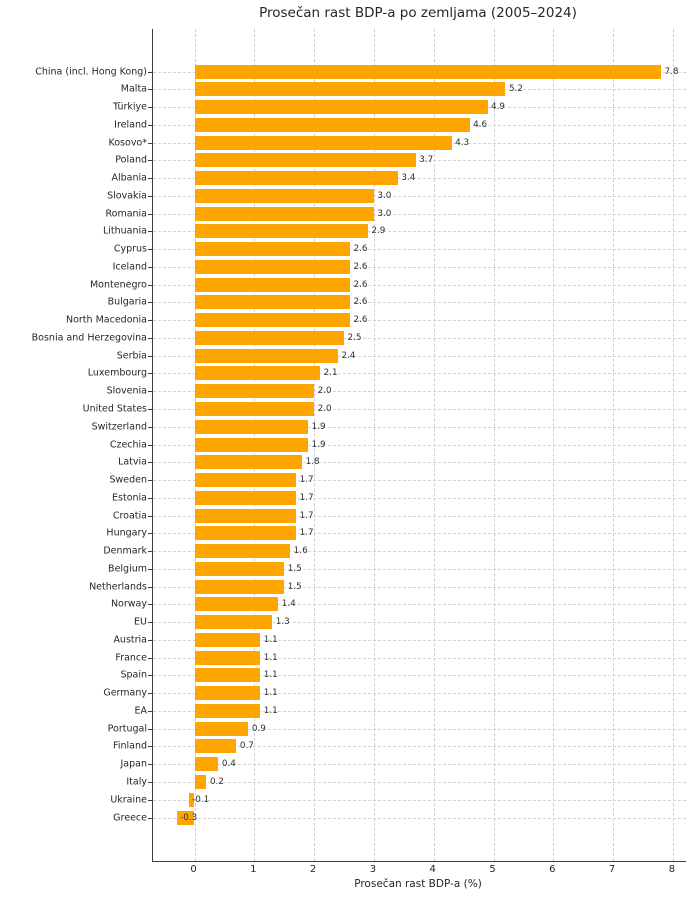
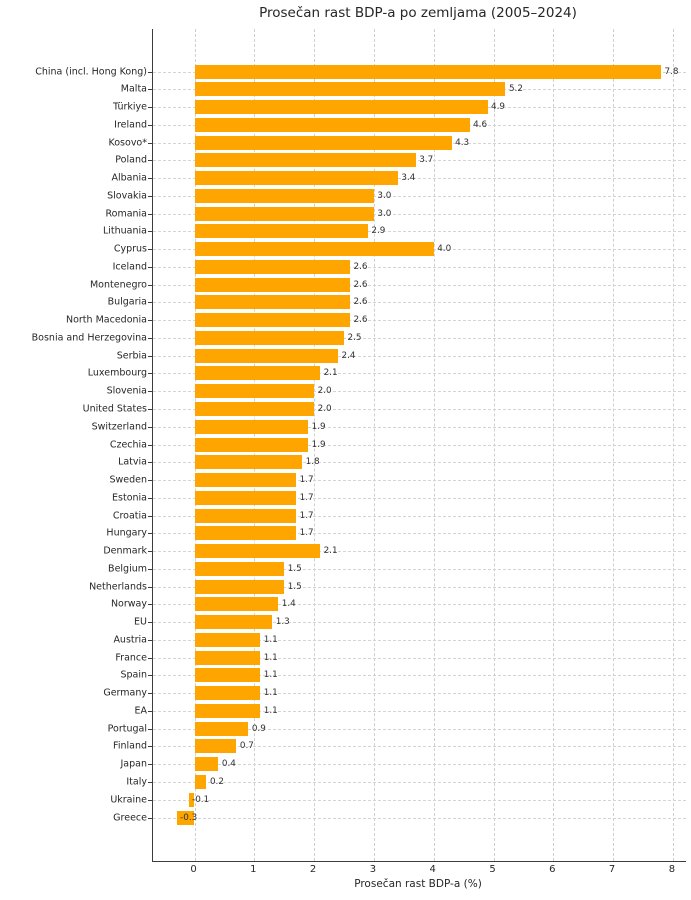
Cyprus: 2.6 -> 4.0
Denmark: 1.6 -> 2.1
